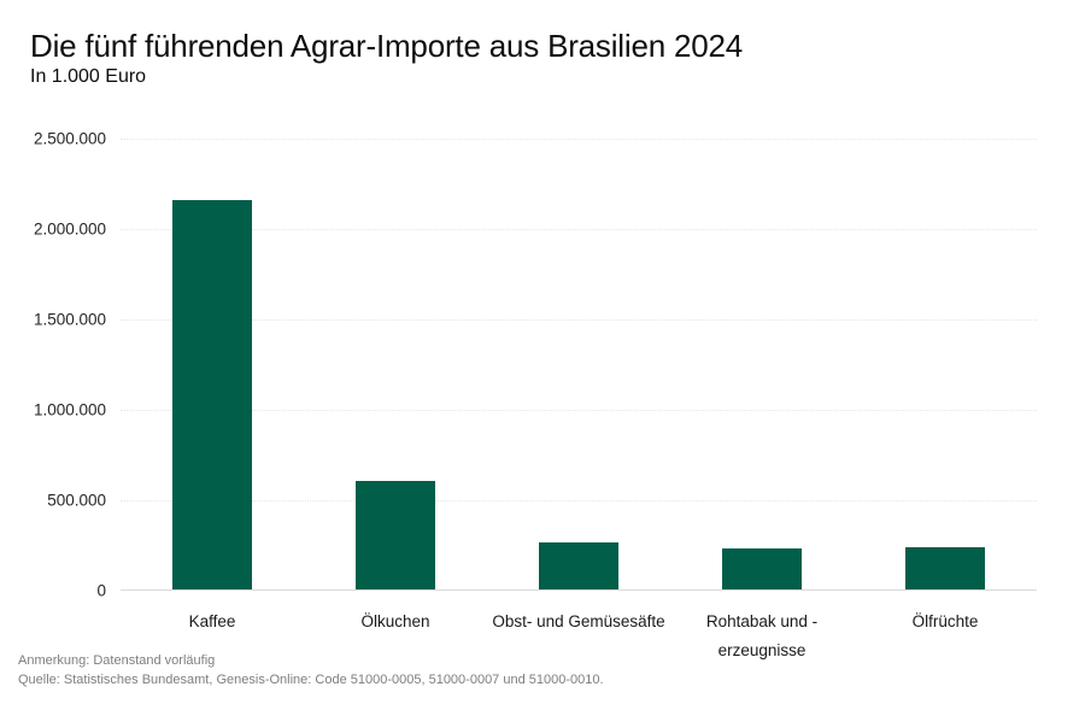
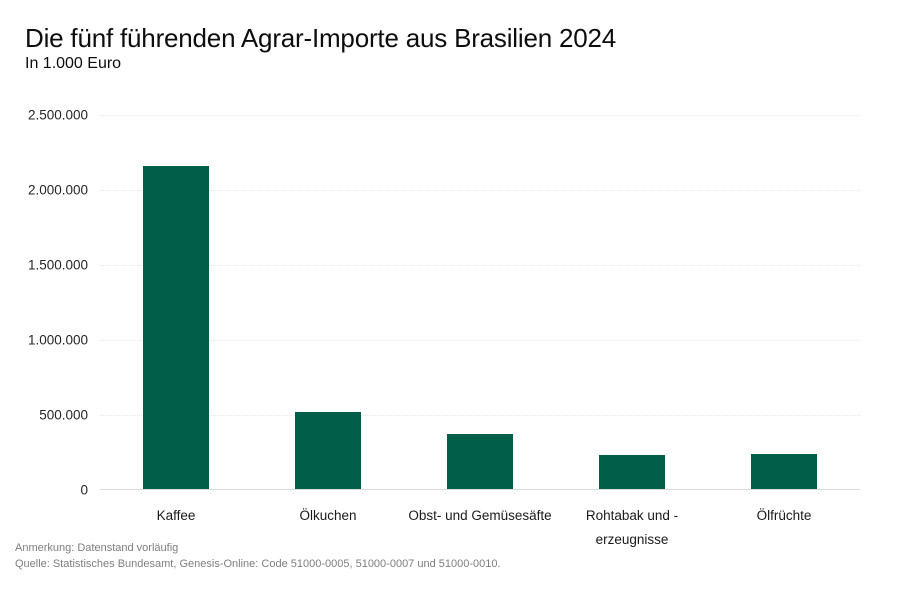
Ölkuchen: 610000 -> 520000
Obst- und Gemüsesäfte: 270000 -> 380000
